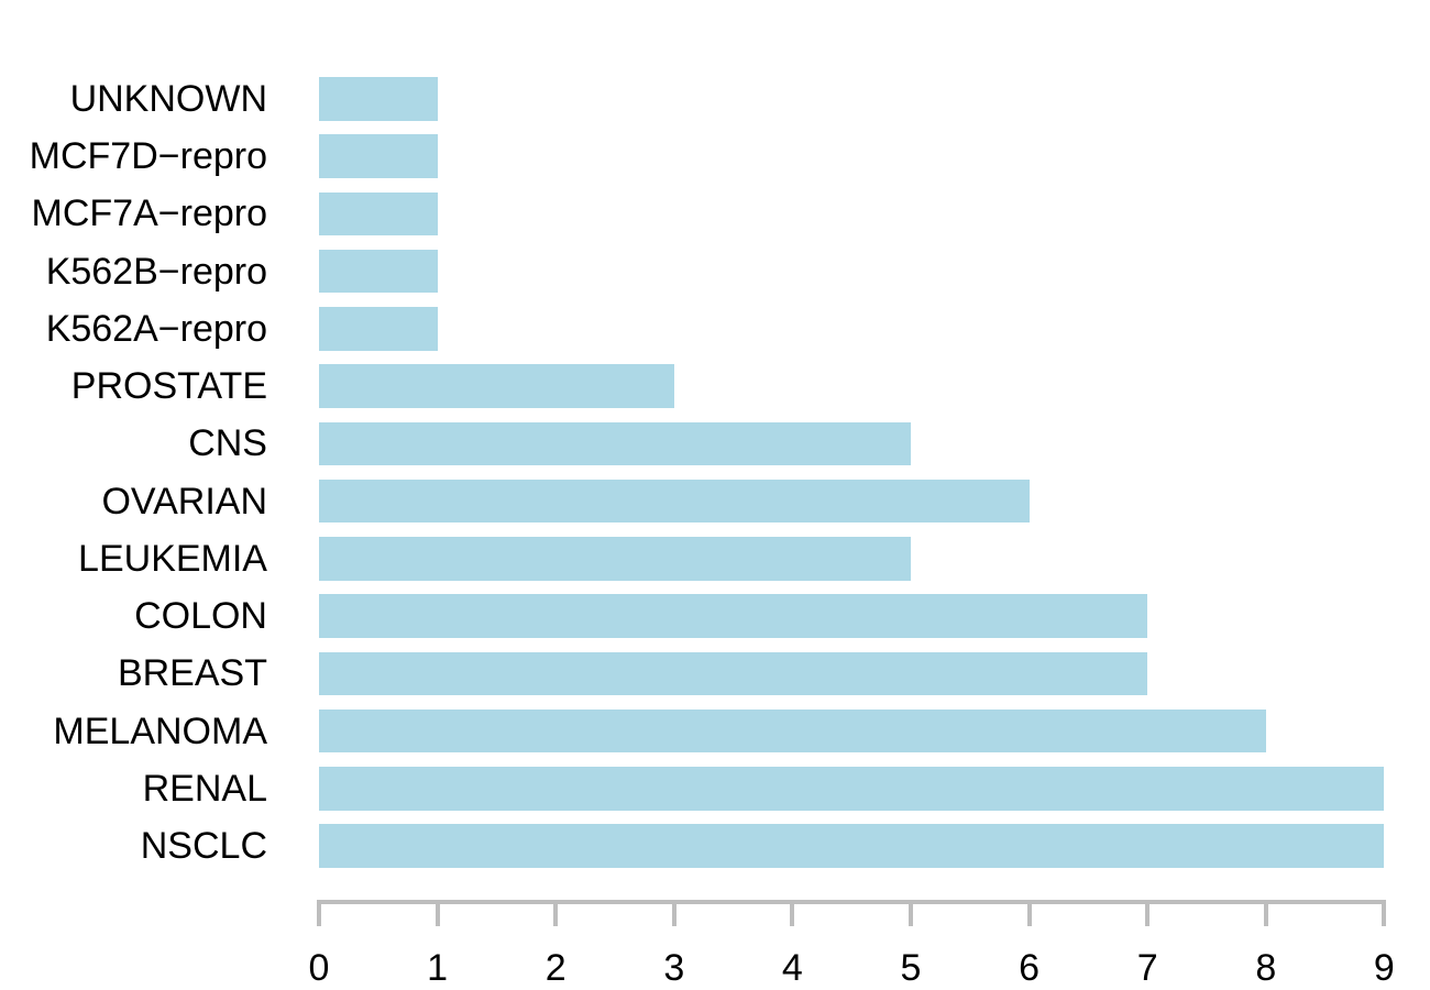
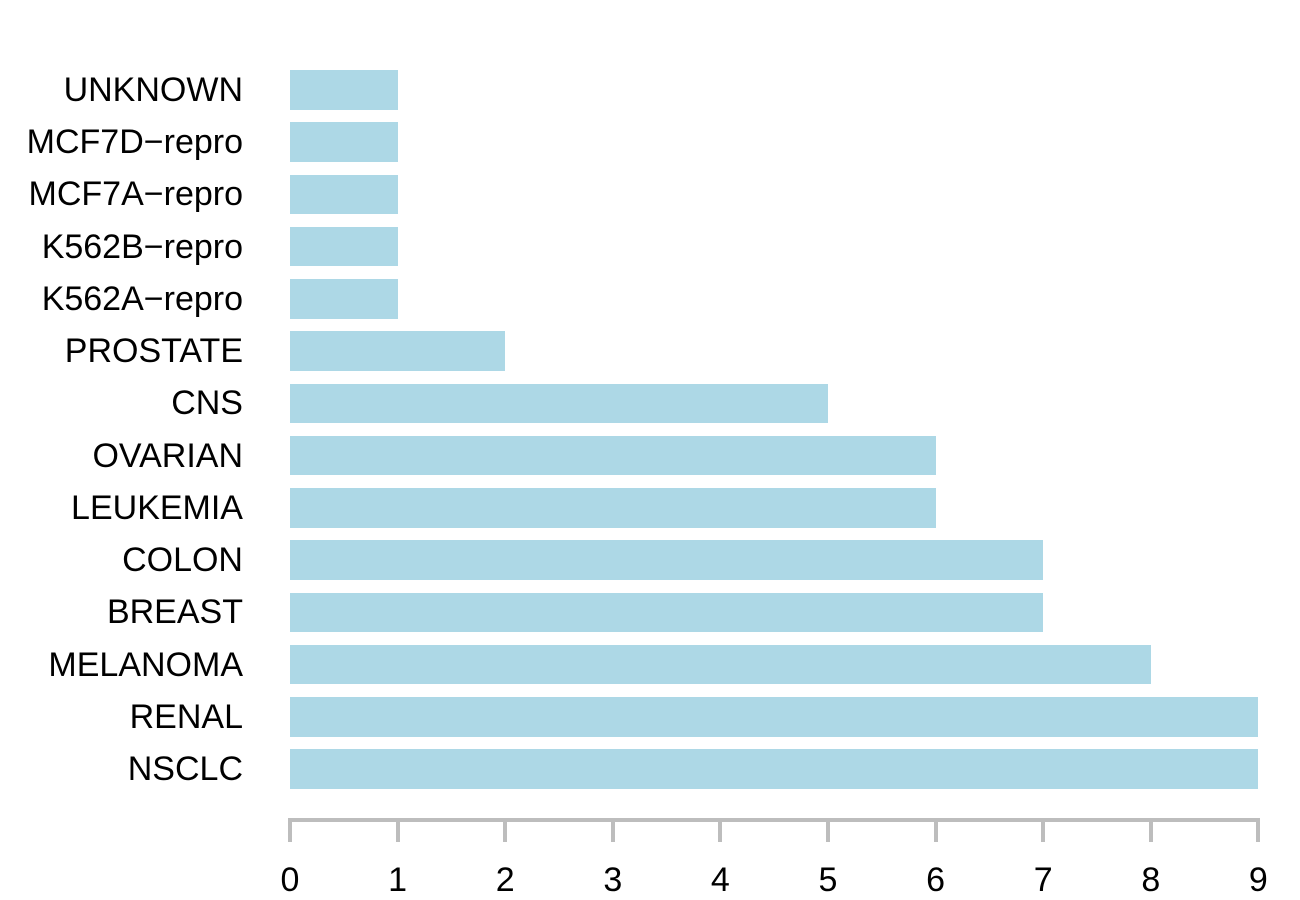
PROSTATE: 3 -> 2
LEUKEMIA: 5 -> 6
